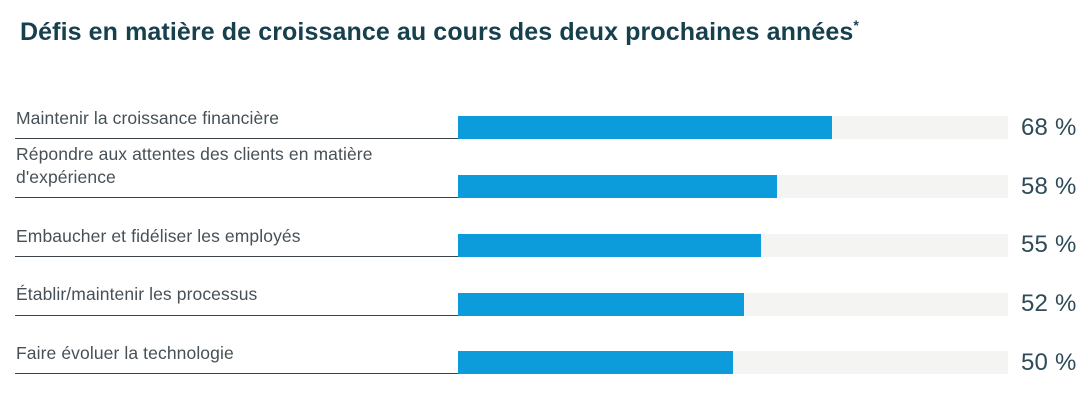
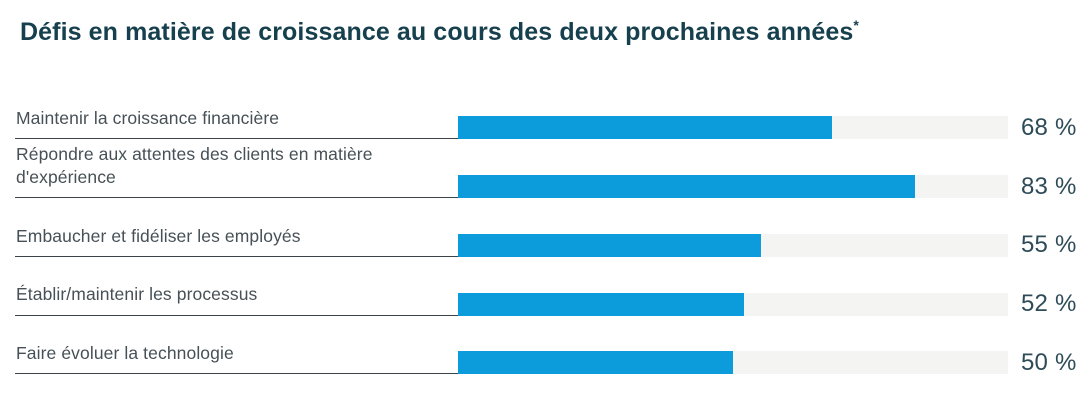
Répondre aux attentes des clients en matière d'expérience: 58 -> 83
